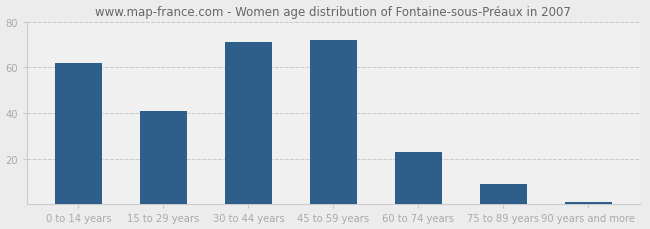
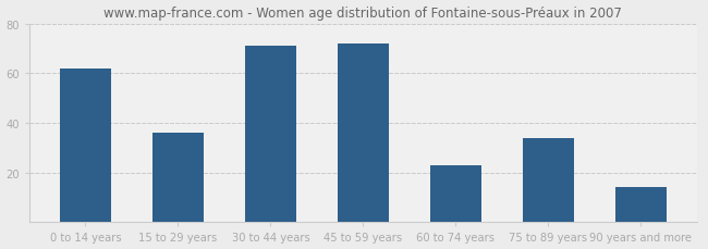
15 to 29 years: 41 -> 36
75 to 89 years: 9 -> 34
90 years and more: 1 -> 14
